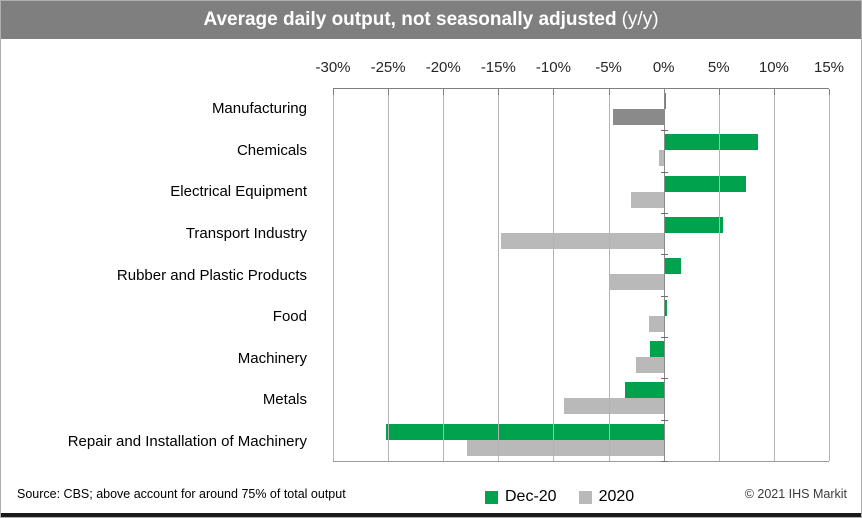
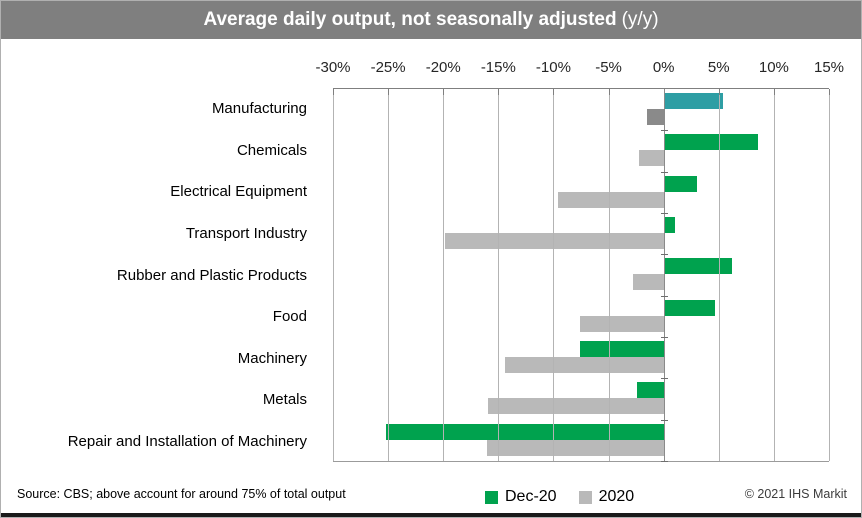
Dec-20/Manufacturing: 0.1% -> 5.4%
2020/Manufacturing: -4.6% -> -1.5%
2020/Chemicals: -0.4% -> -2.2%
Dec-20/Electrical Equipment: 7.5% -> 3.0%
2020/Electrical Equipment: -3.0% -> -9.6%
Dec-20/Transport Industry: 5.4% -> 1.0%
2020/Transport Industry: -14.8% -> -19.8%
Dec-20/Rubber and Plastic Products: 1.6% -> 6.2%
2020/Rubber and Plastic Products: -5.0% -> -2.8%
Dec-20/Food: 0.3% -> 4.7%
2020/Food: -1.3% -> -7.6%
Dec-20/Machinery: -1.2% -> -7.6%
2020/Machinery: -2.5% -> -14.4%
Dec-20/Metals: -3.5% -> -2.4%
2020/Metals: -9.0% -> -15.9%
2020/Repair and Installation of Machinery: -17.8% -> -16.0%
